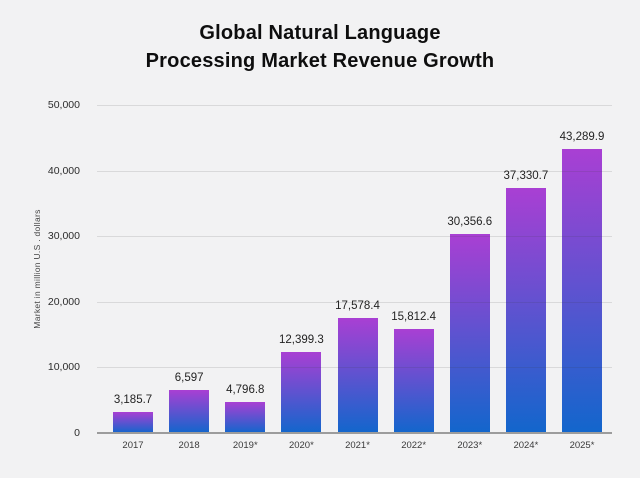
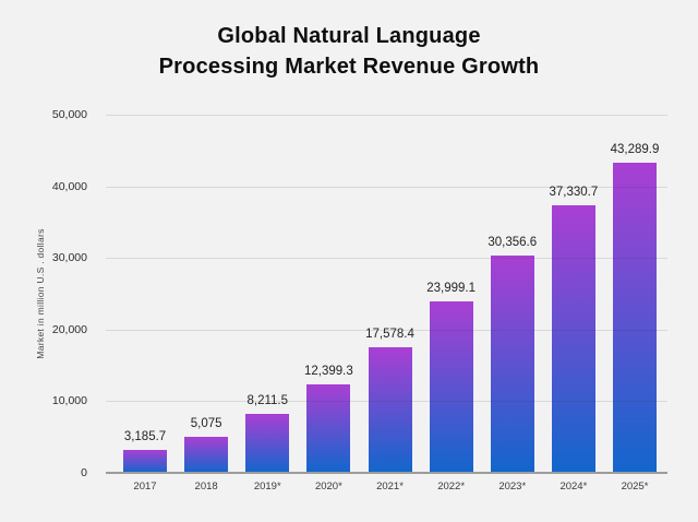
2018: 6,597 -> 5,075
2019*: 4,796.8 -> 8,211.5
2022*: 15,812.4 -> 23,999.1
